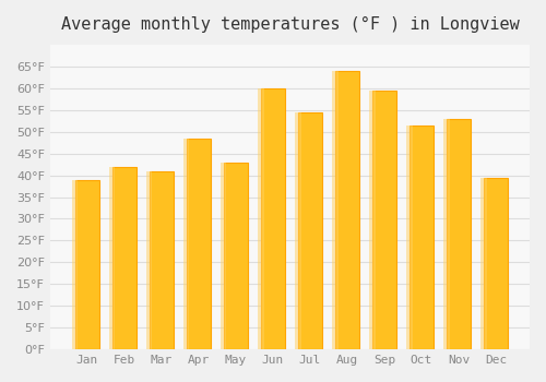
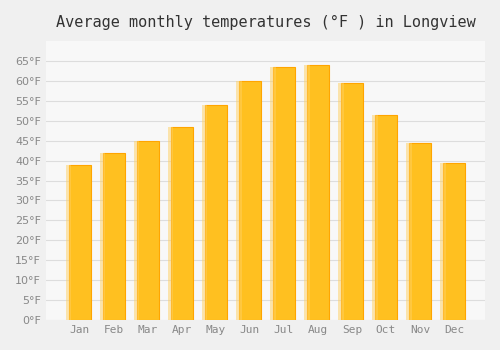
Mar: 41.0°F -> 45.0°F
May: 43.0°F -> 54.0°F
Jul: 54.5°F -> 63.5°F
Nov: 53.0°F -> 44.5°F
